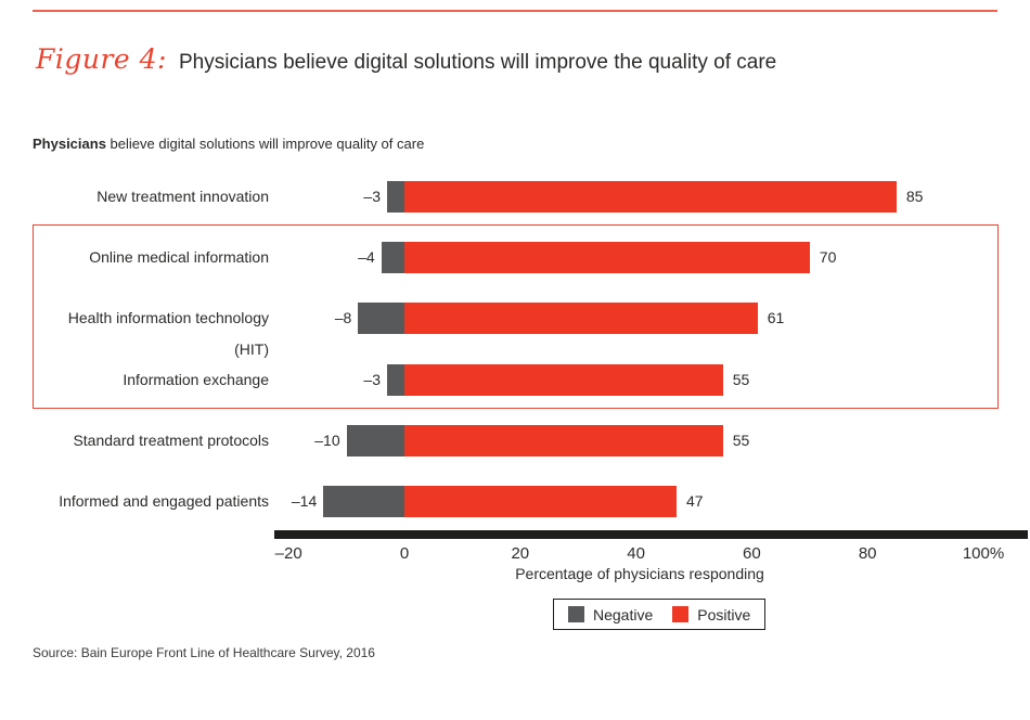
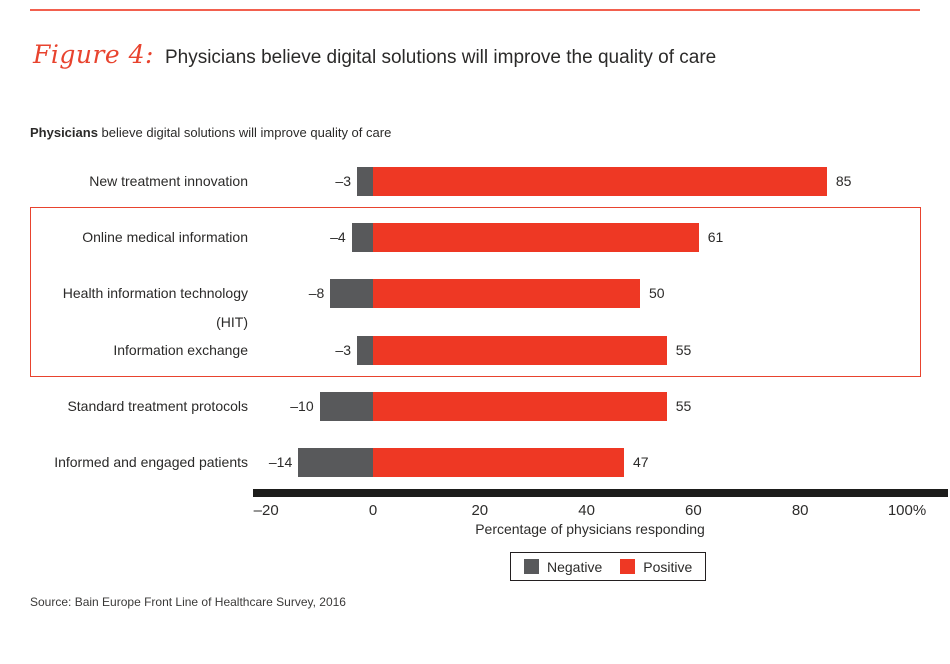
Positive/Online medical information: 70 -> 61
Positive/Health information technology (HIT): 61 -> 50
